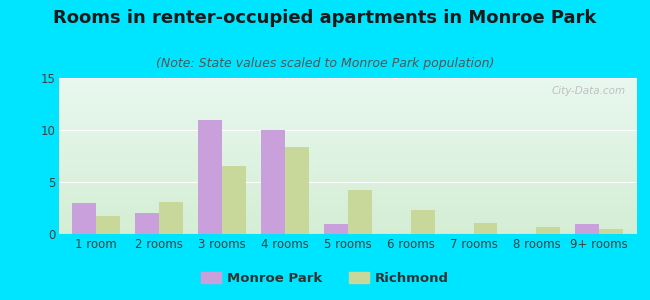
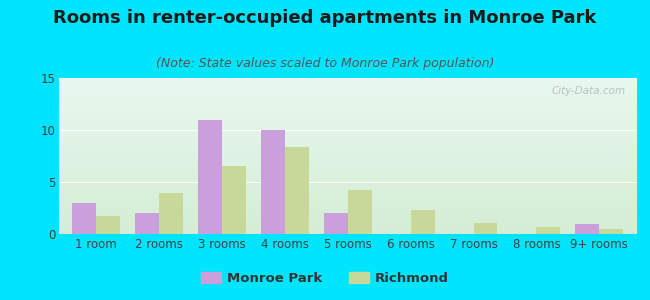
Richmond/2 rooms: 3.1 -> 3.9
Monroe Park/5 rooms: 1 -> 2
